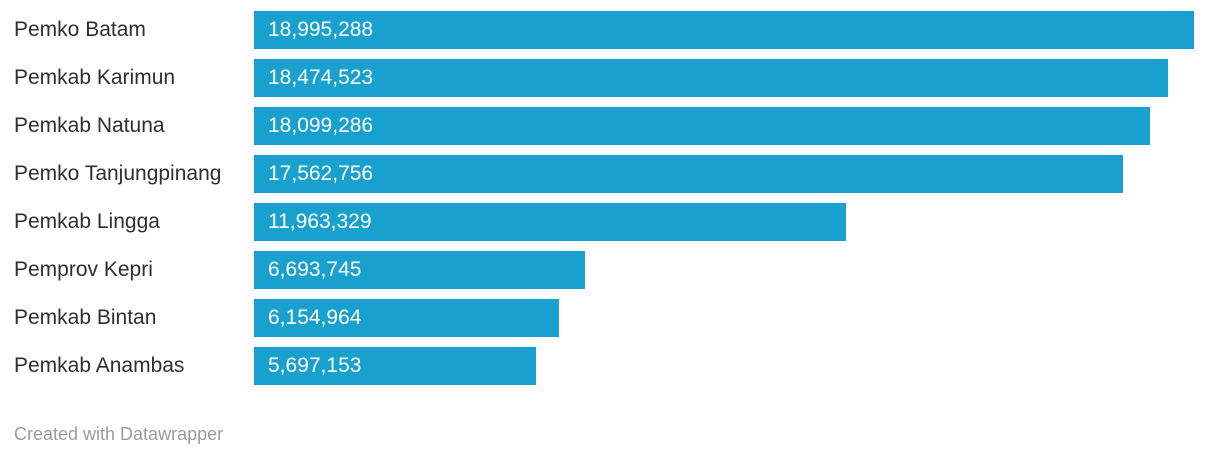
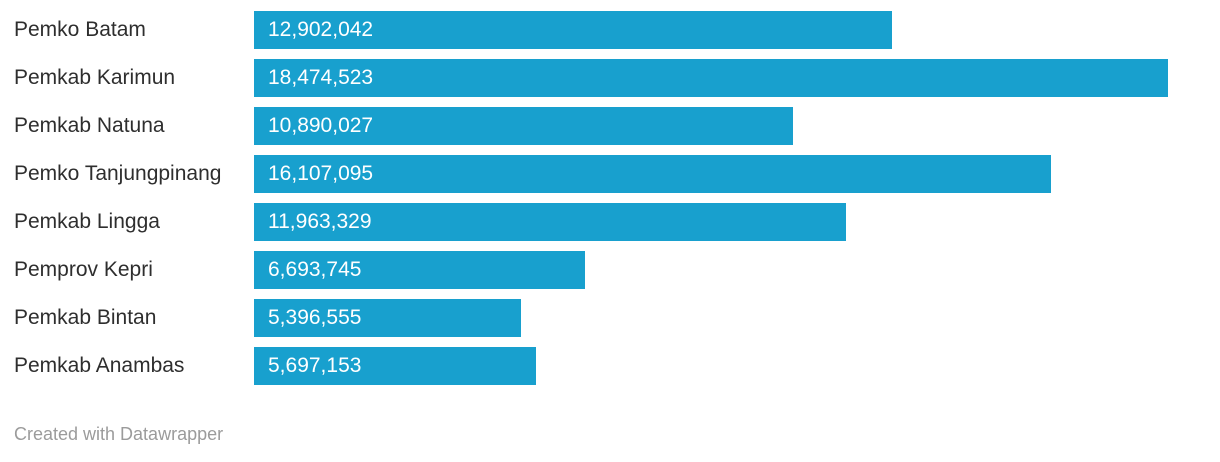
Pemko Batam: 18,995,288 -> 12,902,042
Pemkab Natuna: 18,099,286 -> 10,890,027
Pemko Tanjungpinang: 17,562,756 -> 16,107,095
Pemkab Bintan: 6,154,964 -> 5,396,555
